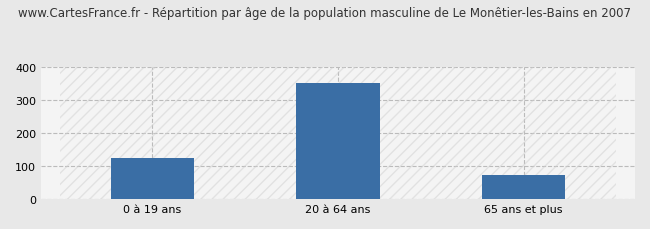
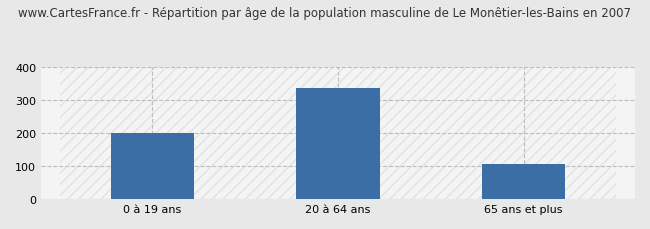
0 à 19 ans: 124 -> 200
20 à 64 ans: 352 -> 335
65 ans et plus: 72 -> 105
